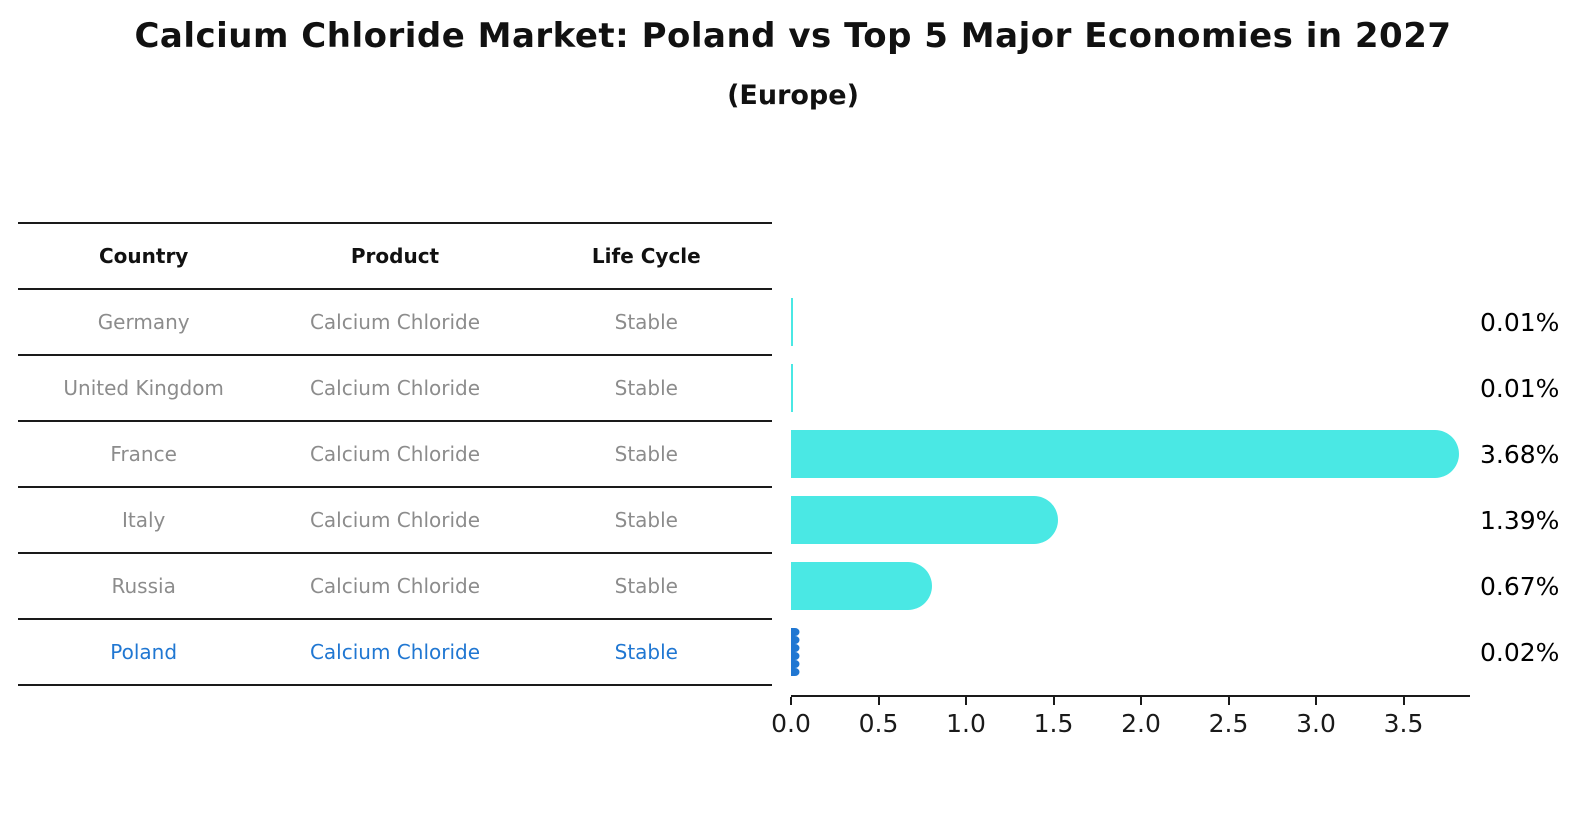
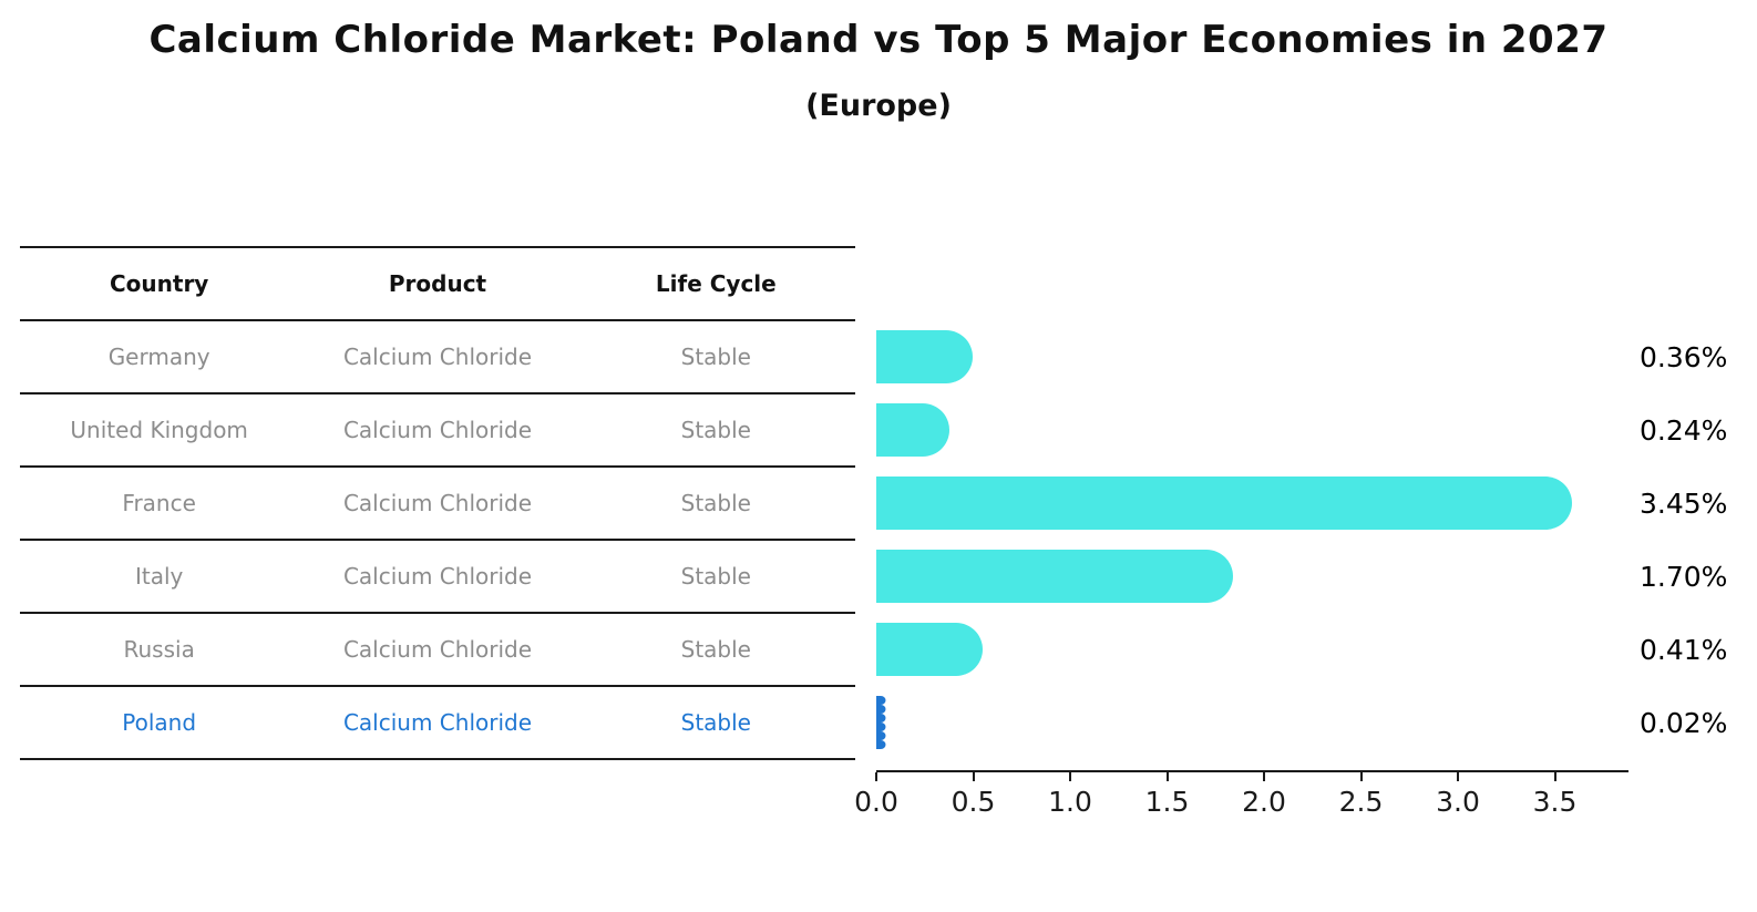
Germany: 0.01% -> 0.36%
United Kingdom: 0.01% -> 0.24%
France: 3.68% -> 3.45%
Italy: 1.39% -> 1.70%
Russia: 0.67% -> 0.41%
